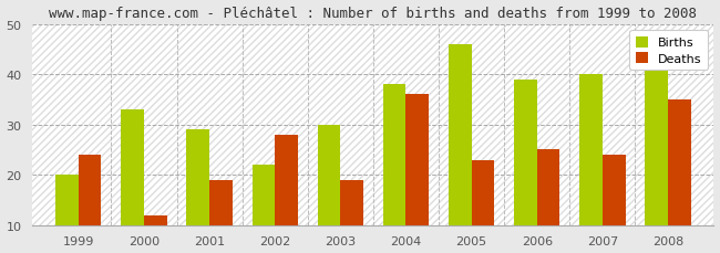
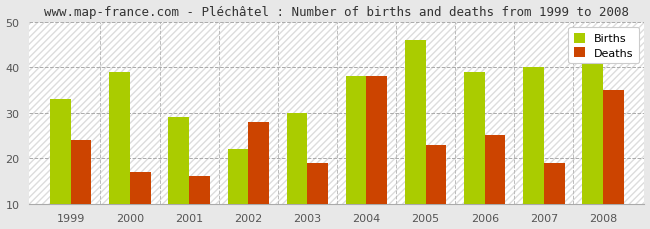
Births/1999: 20 -> 33
Births/2000: 33 -> 39
Deaths/2000: 12 -> 17
Deaths/2001: 19 -> 16
Deaths/2004: 36 -> 38
Deaths/2007: 24 -> 19
